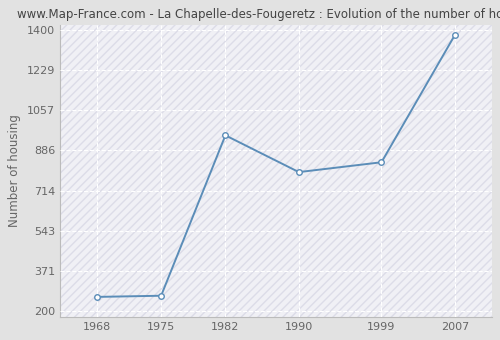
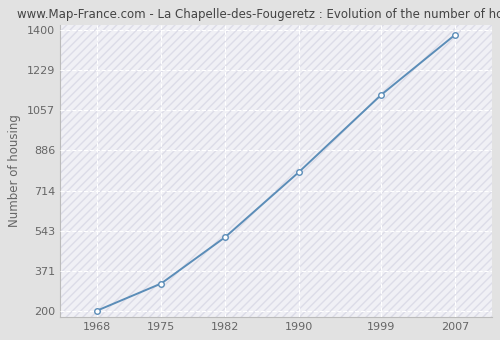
1968: 260 -> 201
1975: 265 -> 317
1982: 950 -> 516
1999: 835 -> 1124
